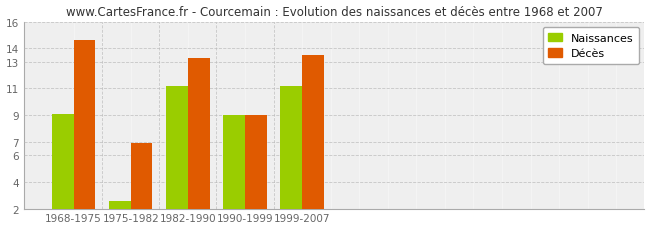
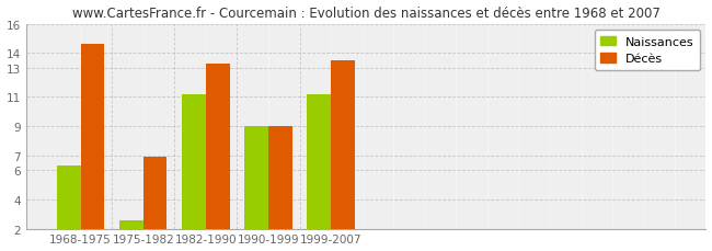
Naissances/1968-1975: 9.1 -> 6.3
